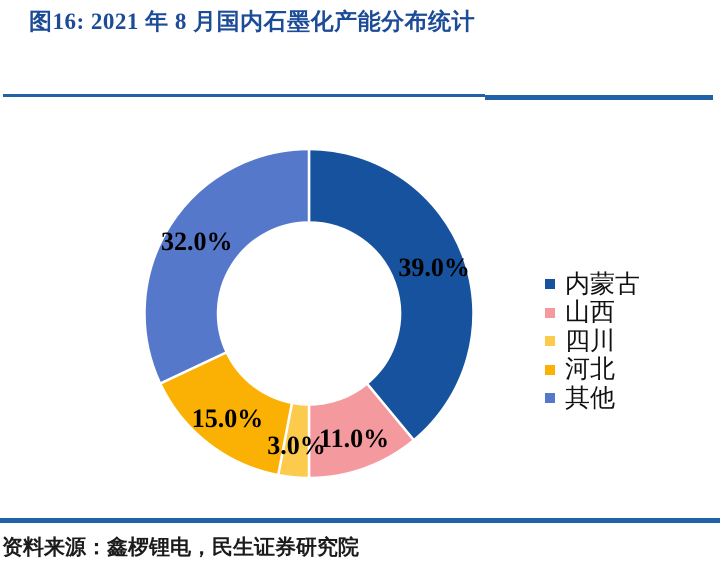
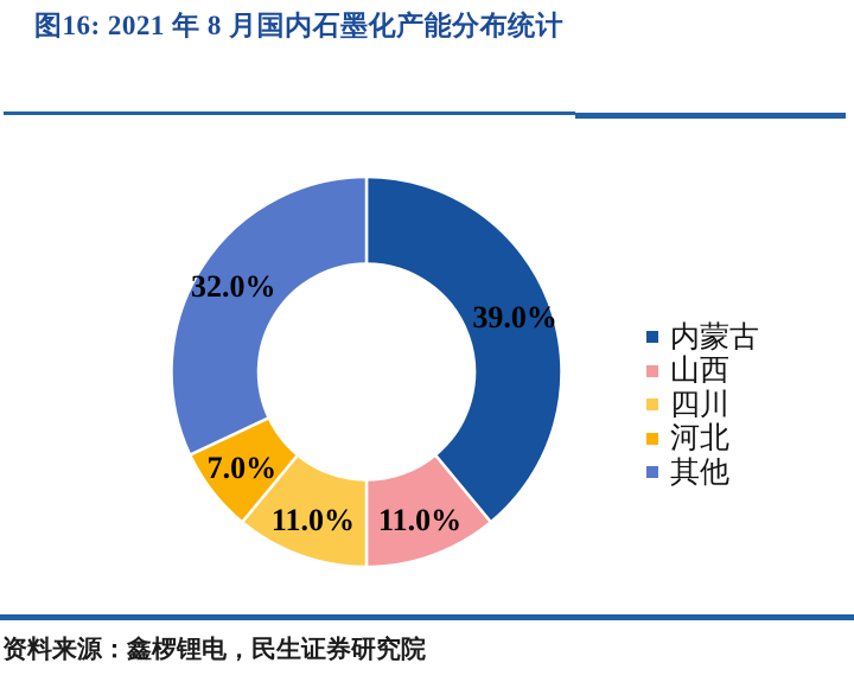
四川: 3.0% -> 11.0%
河北: 15.0% -> 7.0%
